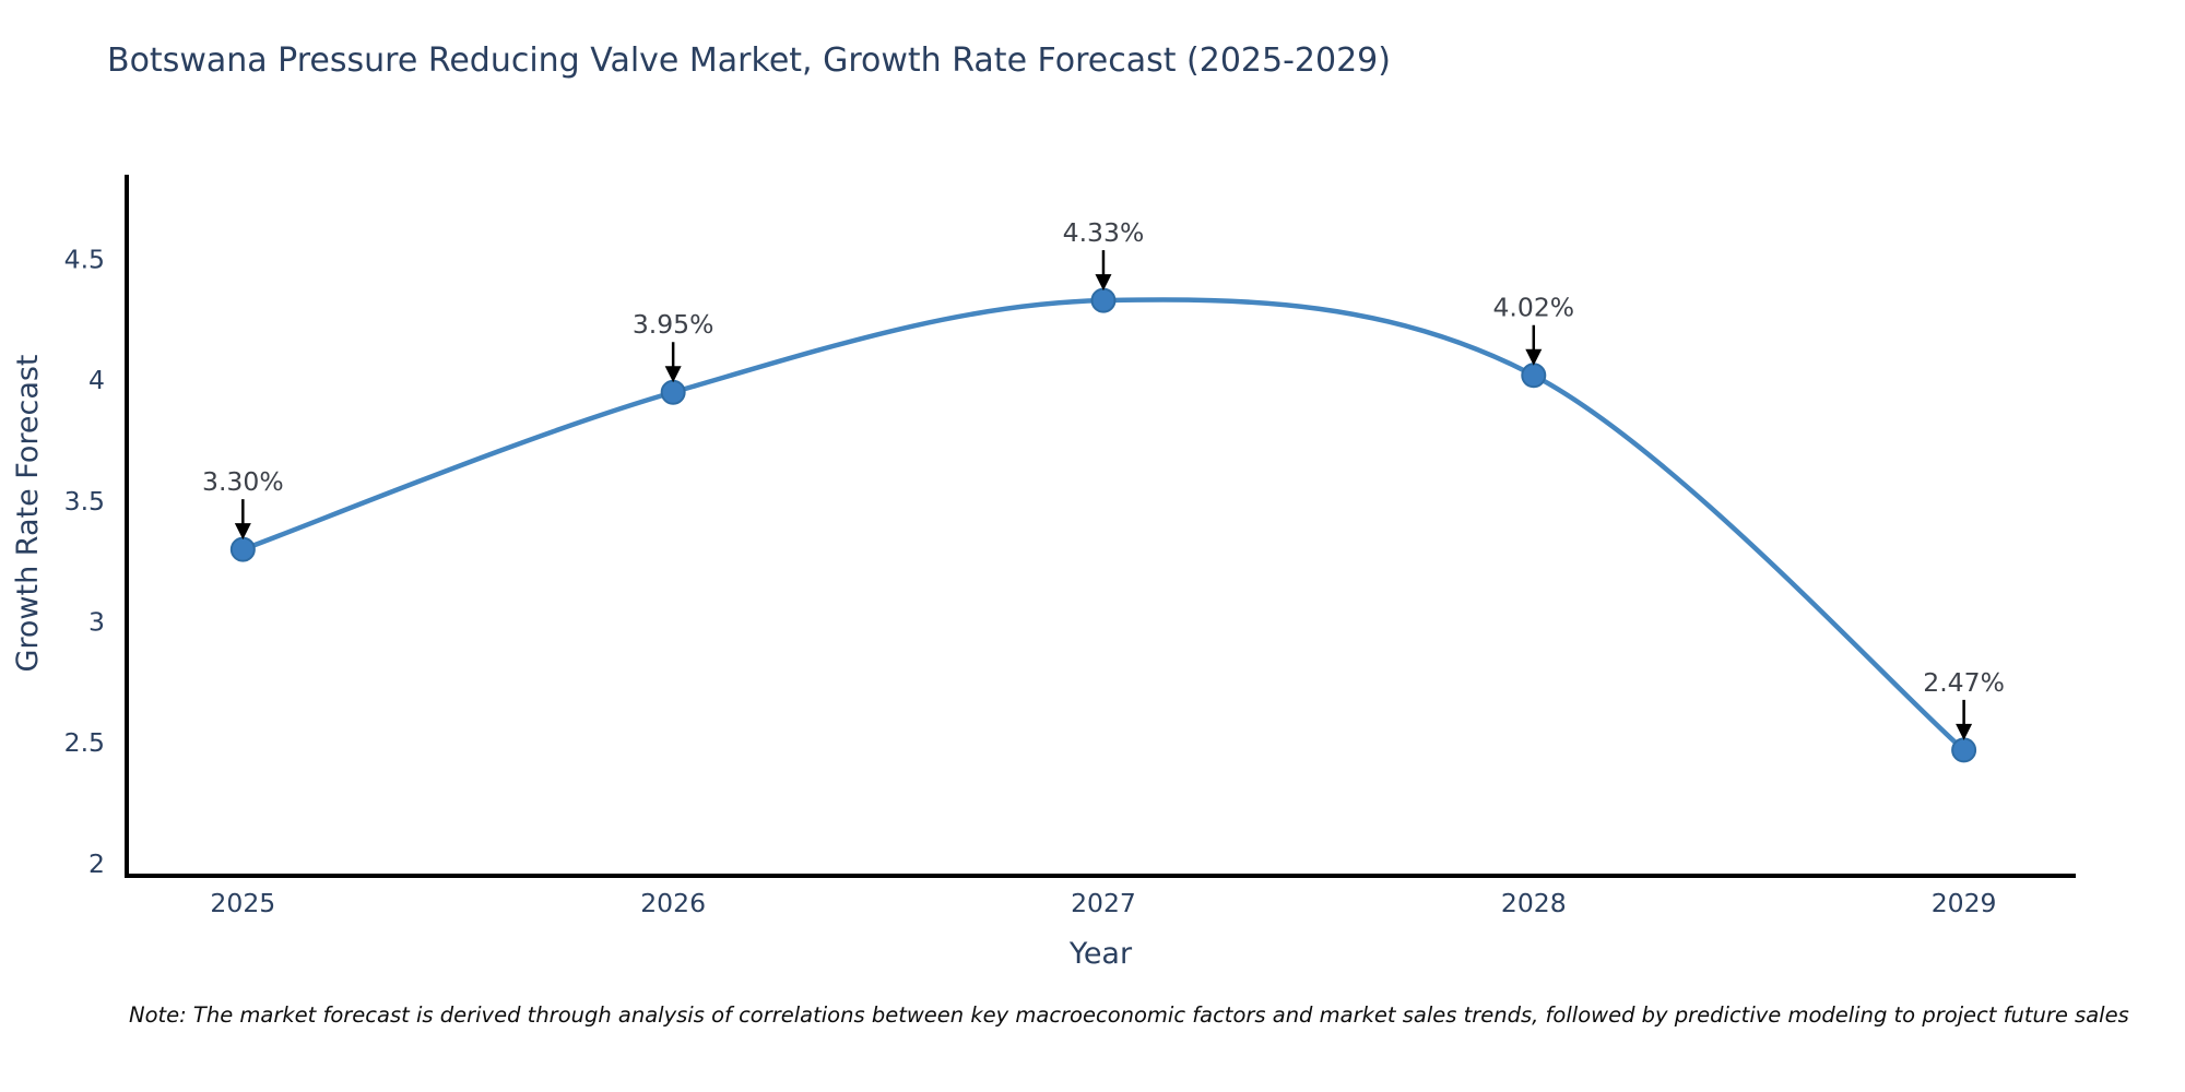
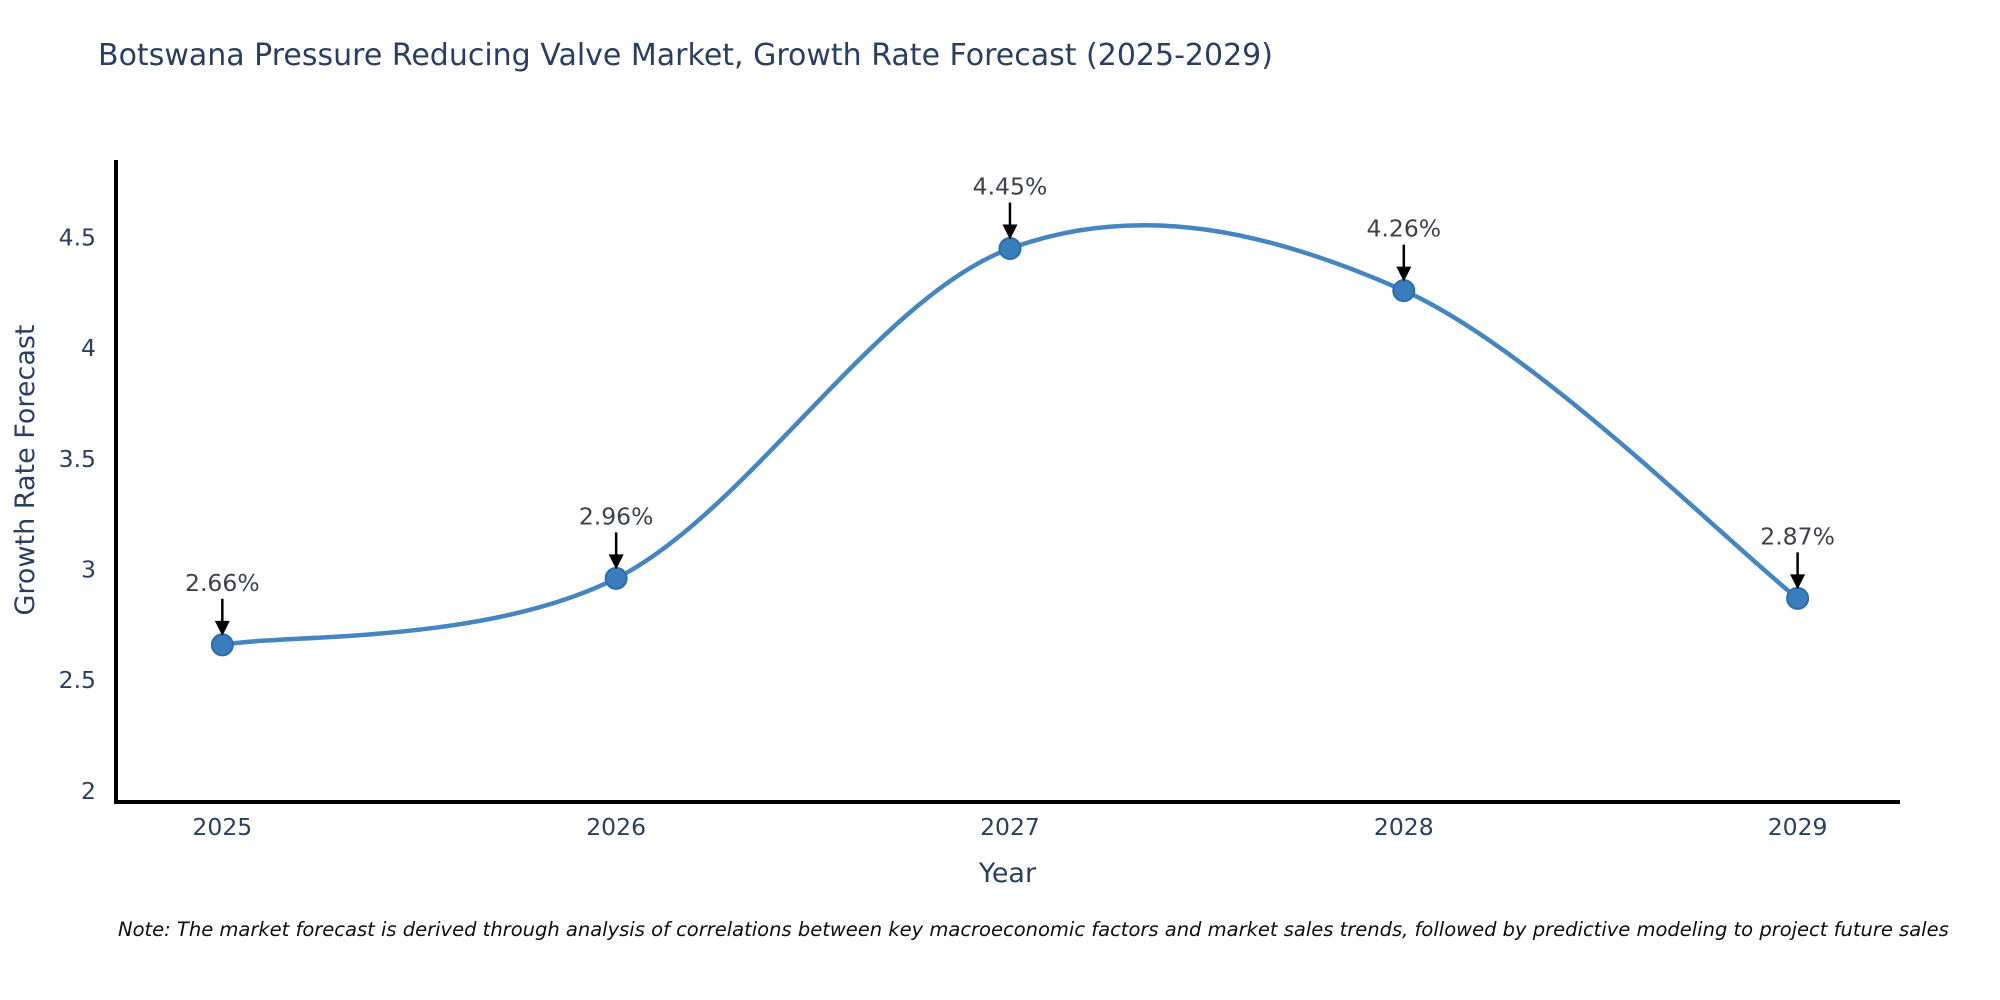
2025: 3.30% -> 2.66%
2026: 3.95% -> 2.96%
2027: 4.33% -> 4.45%
2028: 4.02% -> 4.26%
2029: 2.47% -> 2.87%
